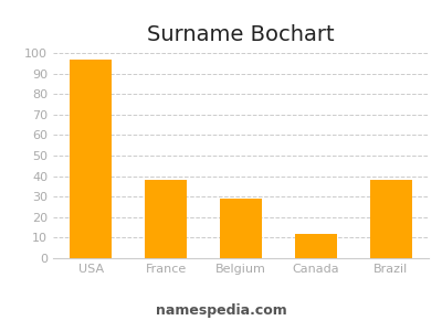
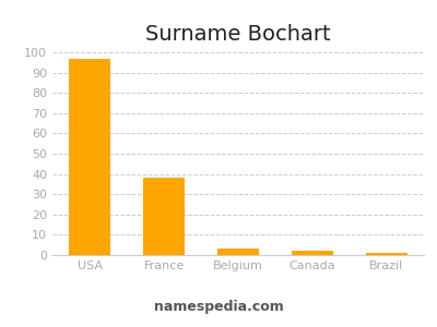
Belgium: 29 -> 3
Canada: 12 -> 2
Brazil: 38 -> 1
